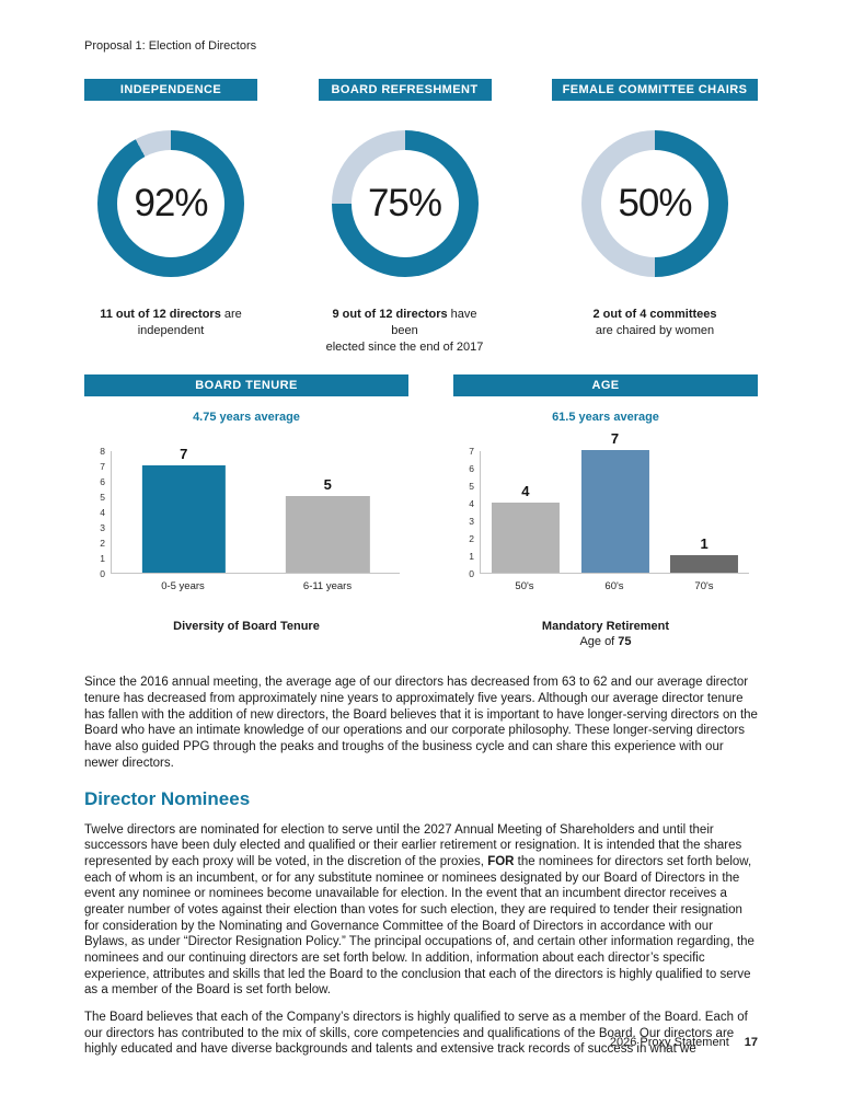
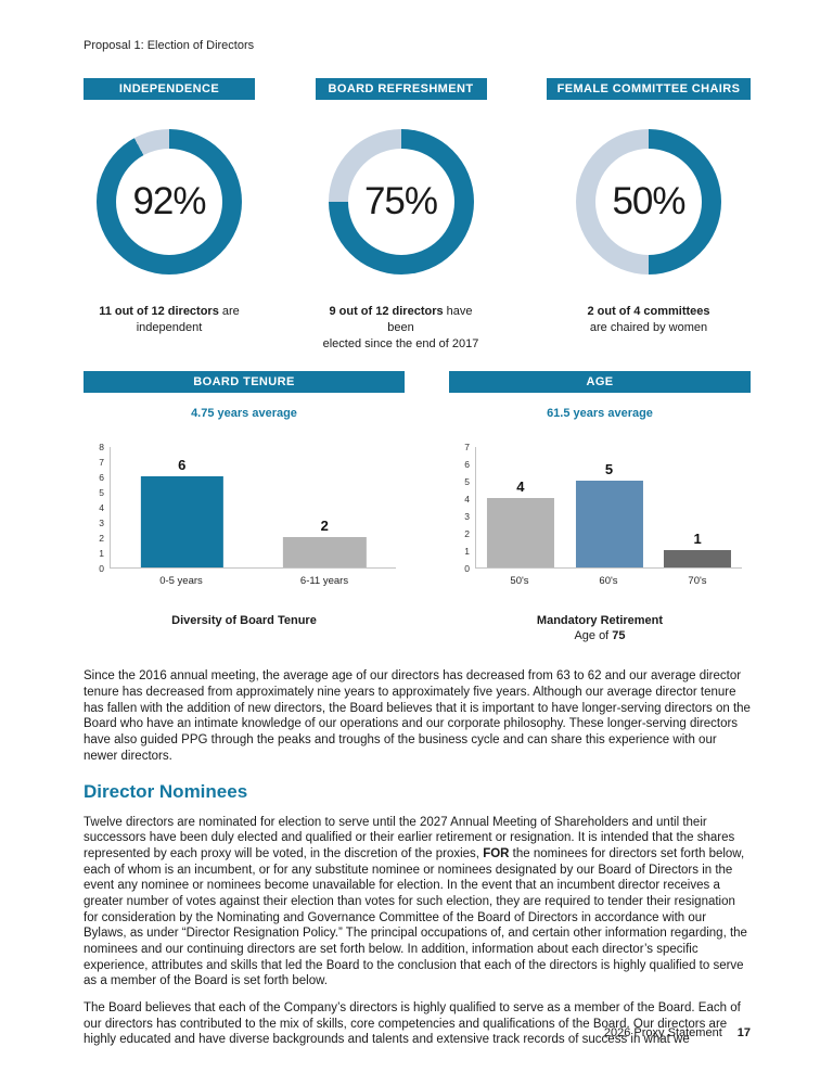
BOARD TENURE/0-5 years: 7 -> 6
BOARD TENURE/6-11 years: 5 -> 2
AGE/60's: 7 -> 5
